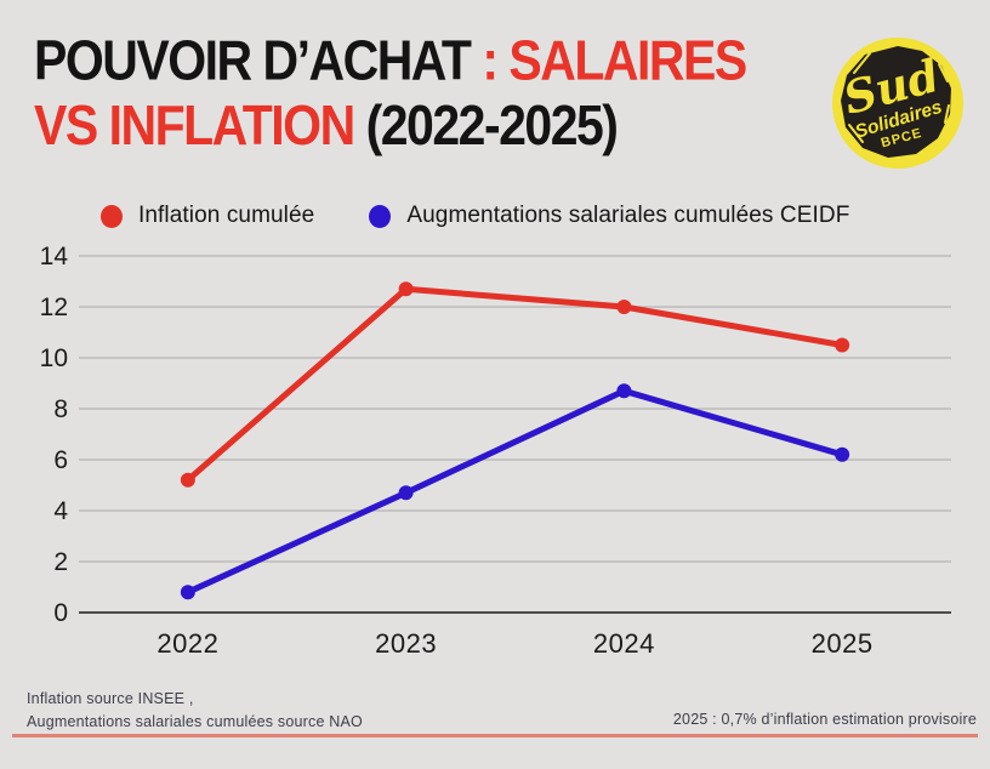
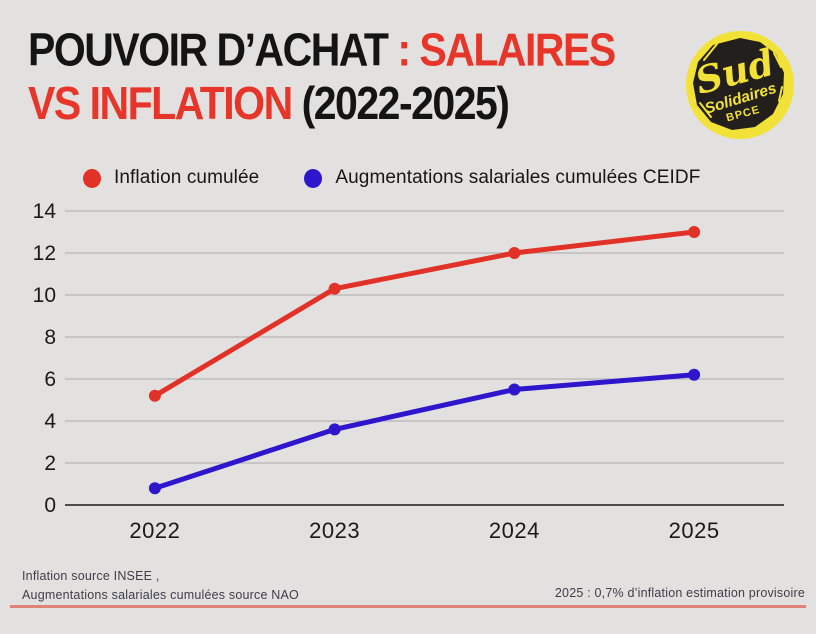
Inflation cumulée/2023: 12.7 -> 10.3
Augmentations salariales cumulées CEIDF/2023: 4.7 -> 3.6
Augmentations salariales cumulées CEIDF/2024: 8.7 -> 5.5
Inflation cumulée/2025: 10.5 -> 13.0
